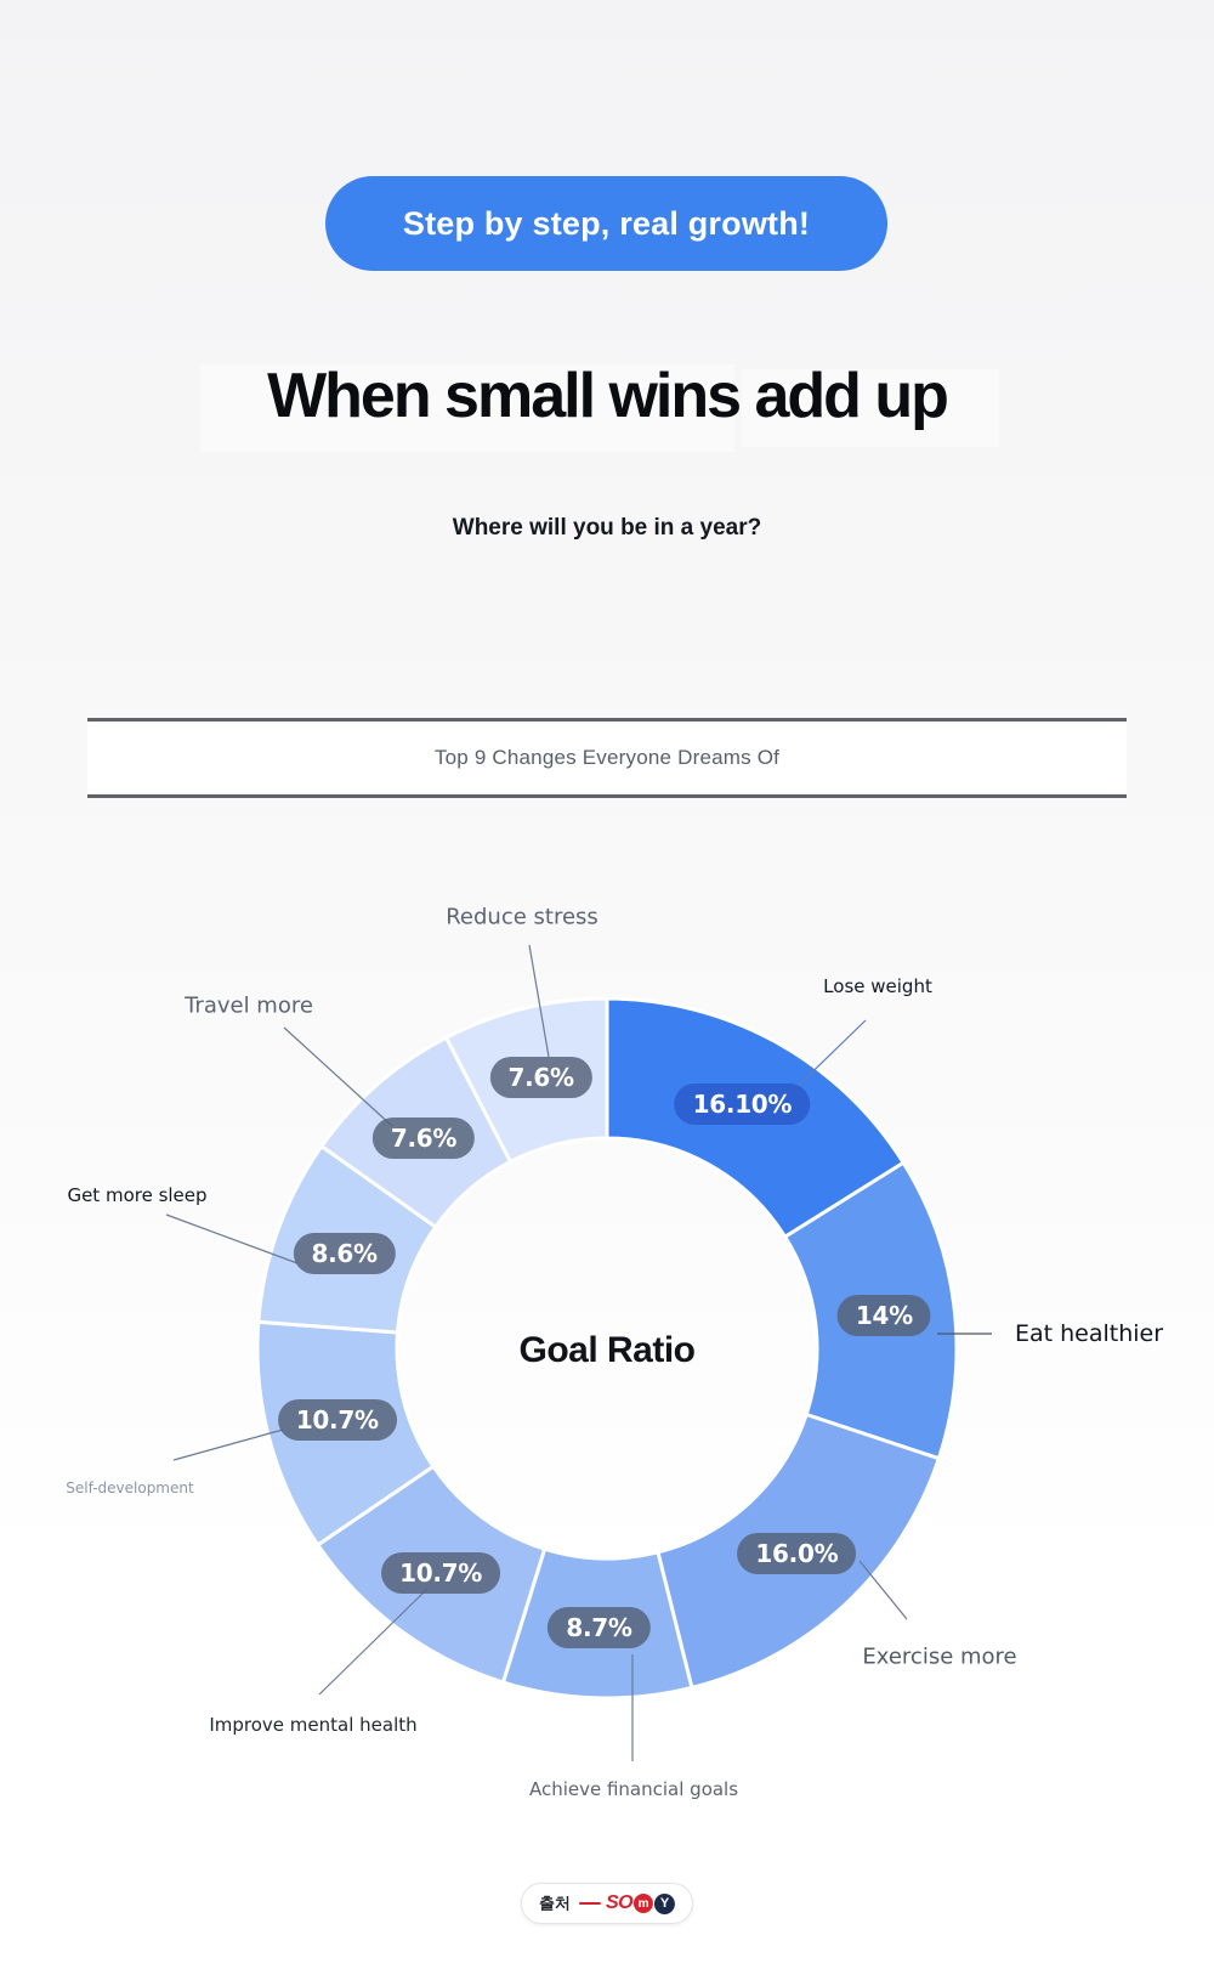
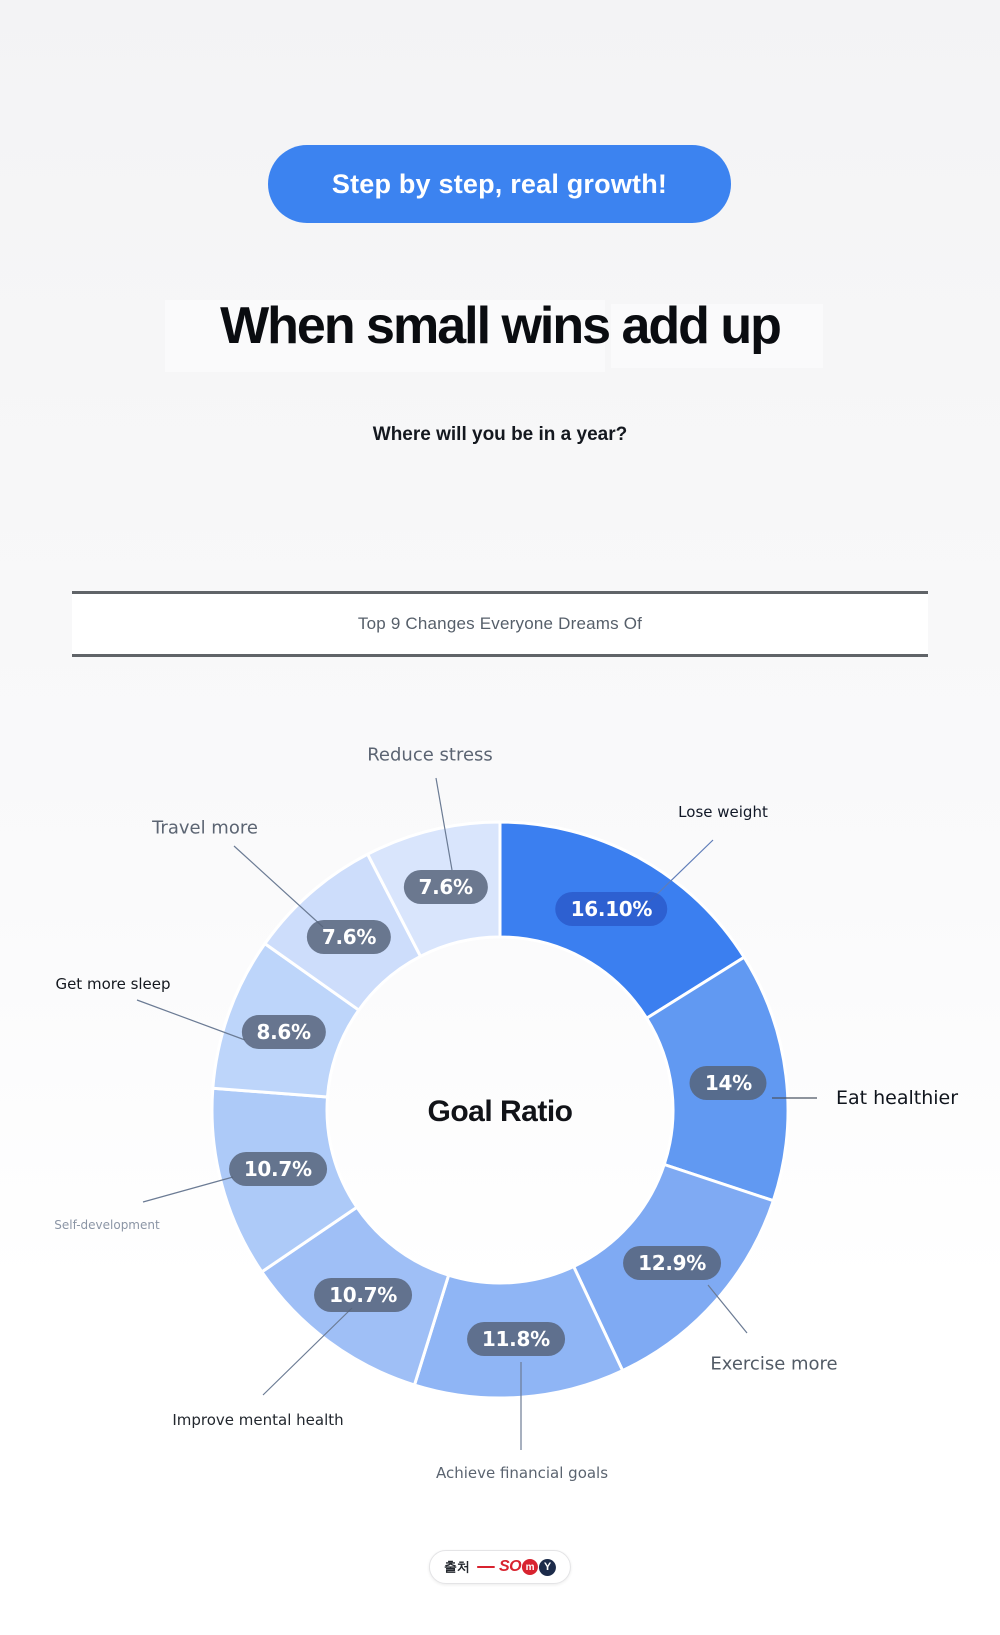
Exercise more: 16.0% -> 12.9%
Achieve financial goals: 8.7% -> 11.8%
